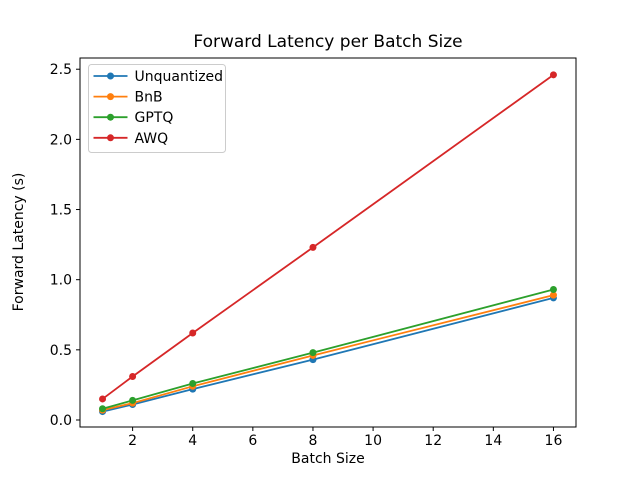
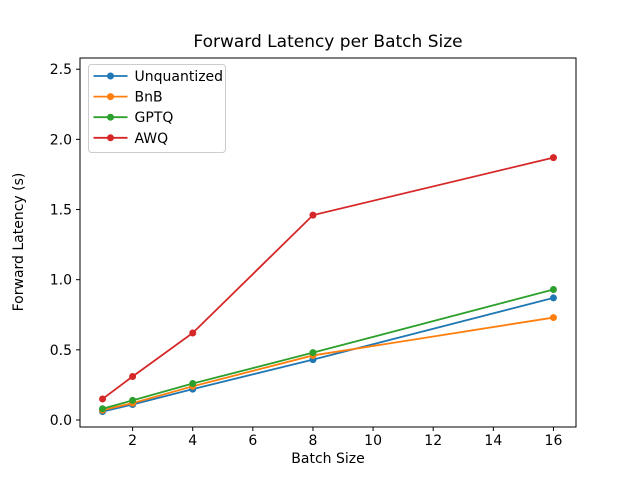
AWQ/8: 1.23 -> 1.46
BnB/16: 0.89 -> 0.73
AWQ/16: 2.46 -> 1.87
